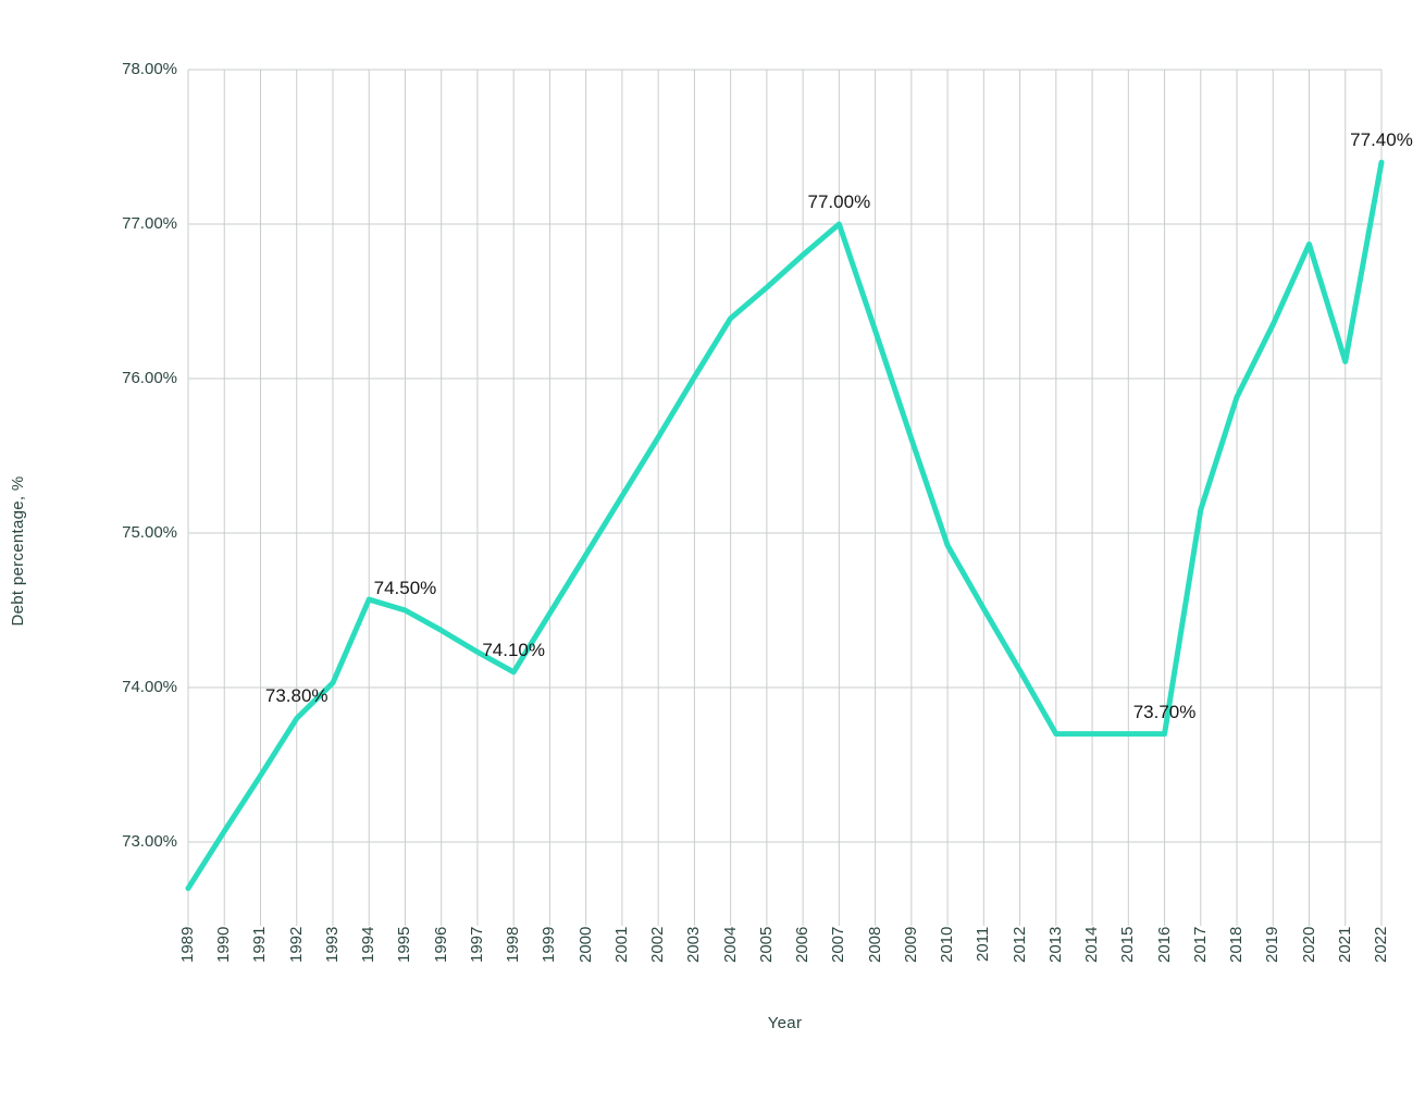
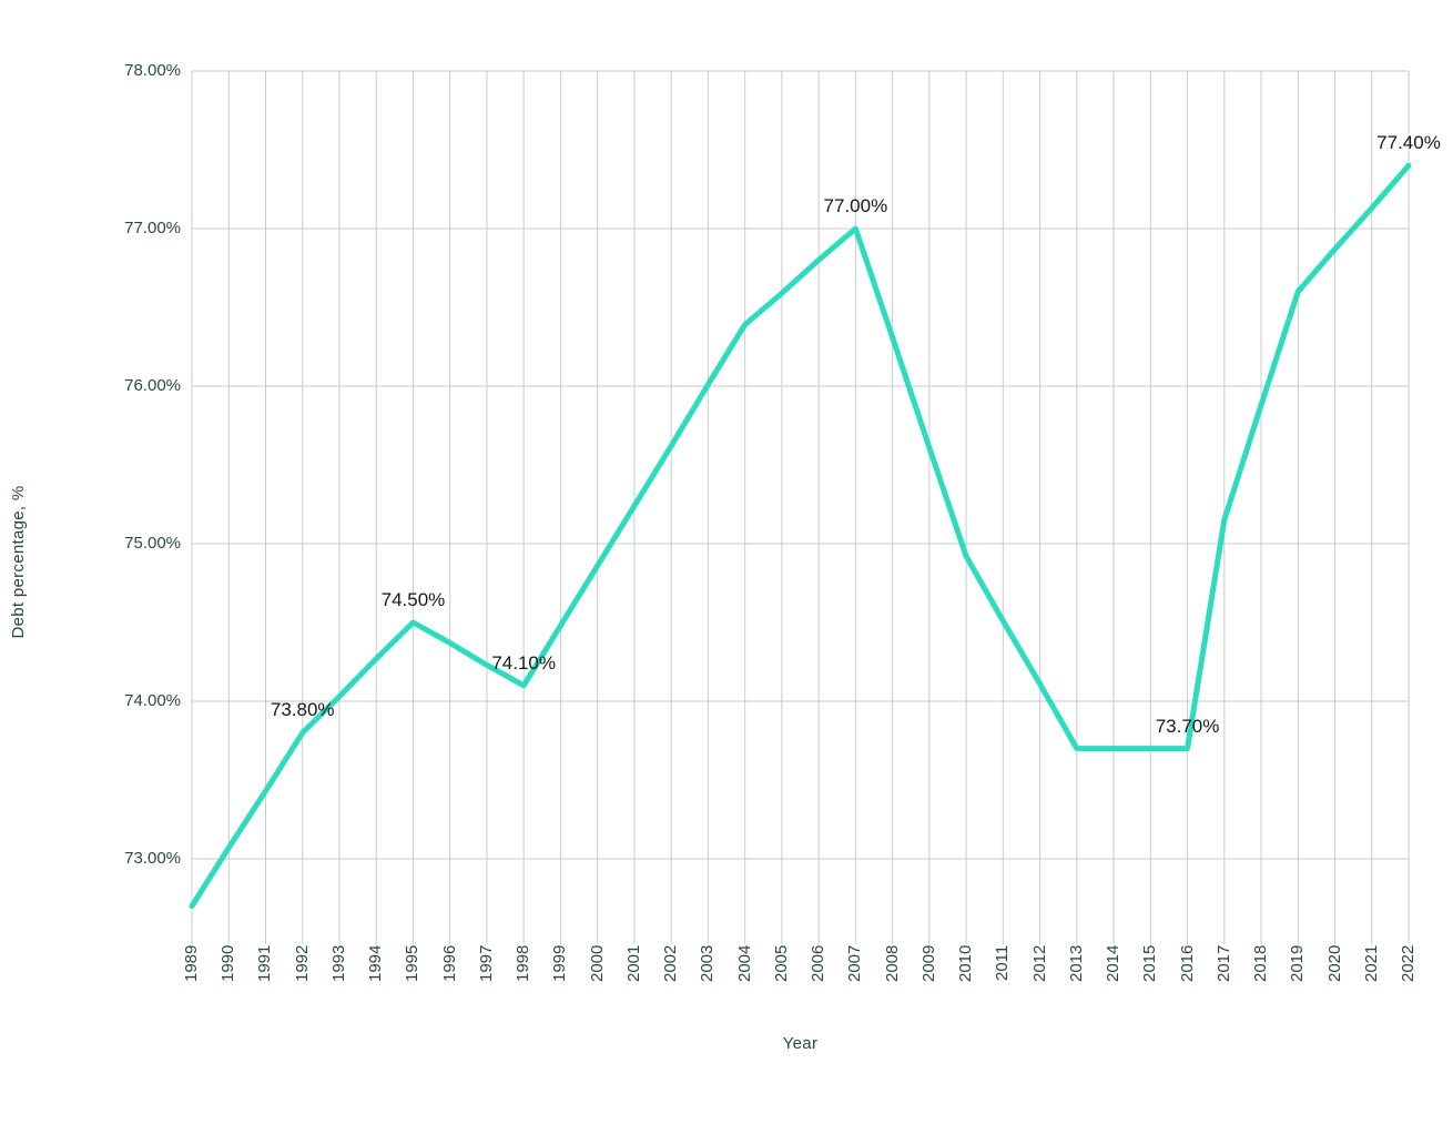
1994: 74.57% -> 74.27%
2019: 76.35% -> 76.60%
2021: 76.11% -> 77.13%
